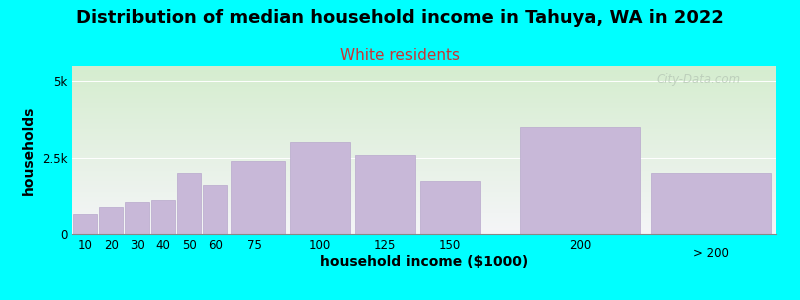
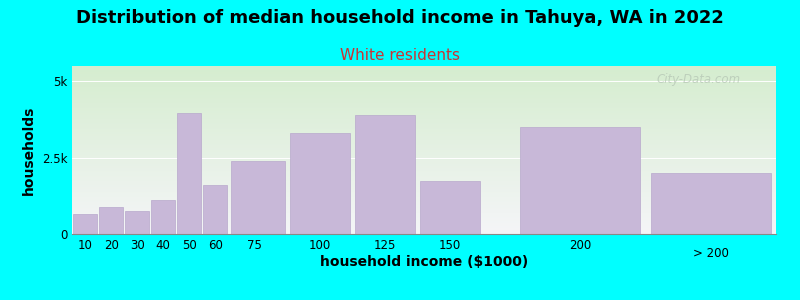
30: 1.05k -> 0.75k
50: 2.00k -> 3.95k
100: 3.00k -> 3.30k
125: 2.60k -> 3.90k
